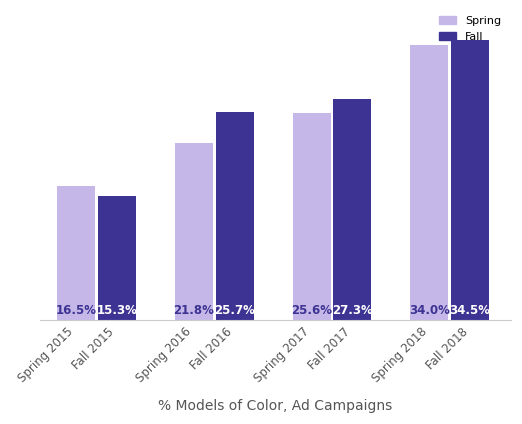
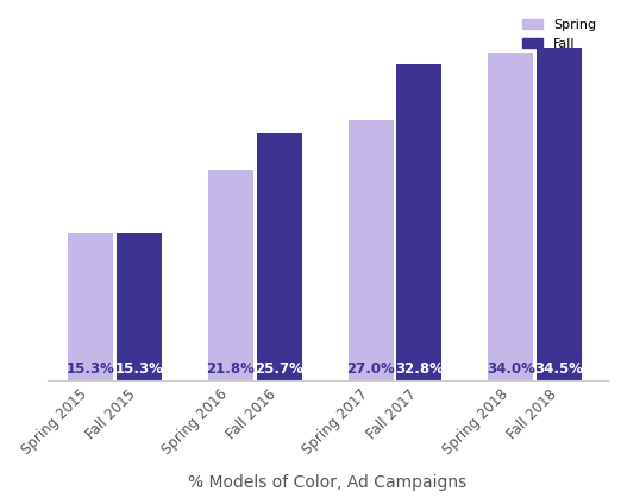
Spring 2015: 16.5% -> 15.3%
Spring 2017: 25.6% -> 27.0%
Fall 2017: 27.3% -> 32.8%
